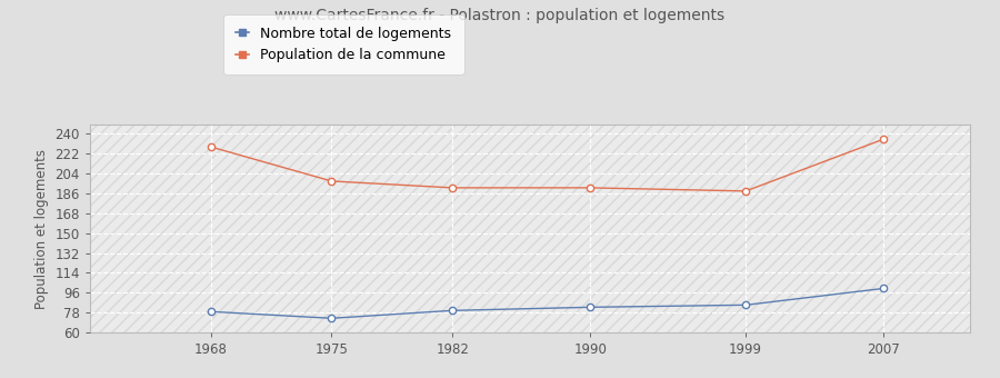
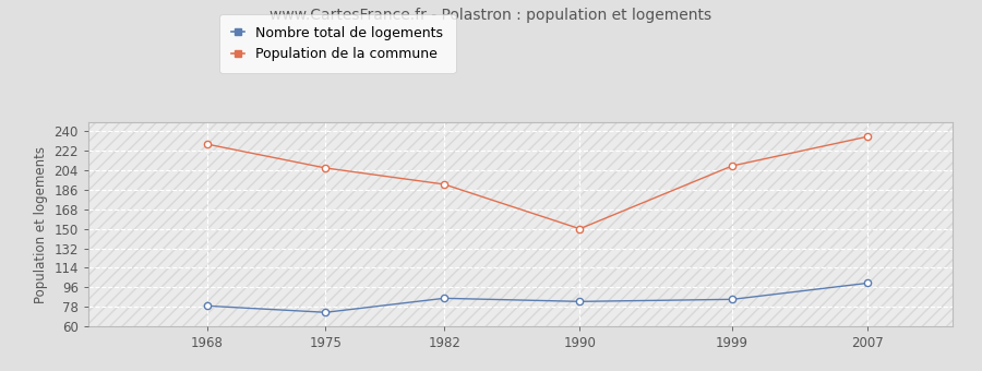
Population de la commune/1975: 197 -> 206
Nombre total de logements/1982: 80 -> 86
Population de la commune/1990: 191 -> 150
Population de la commune/1999: 188 -> 208
